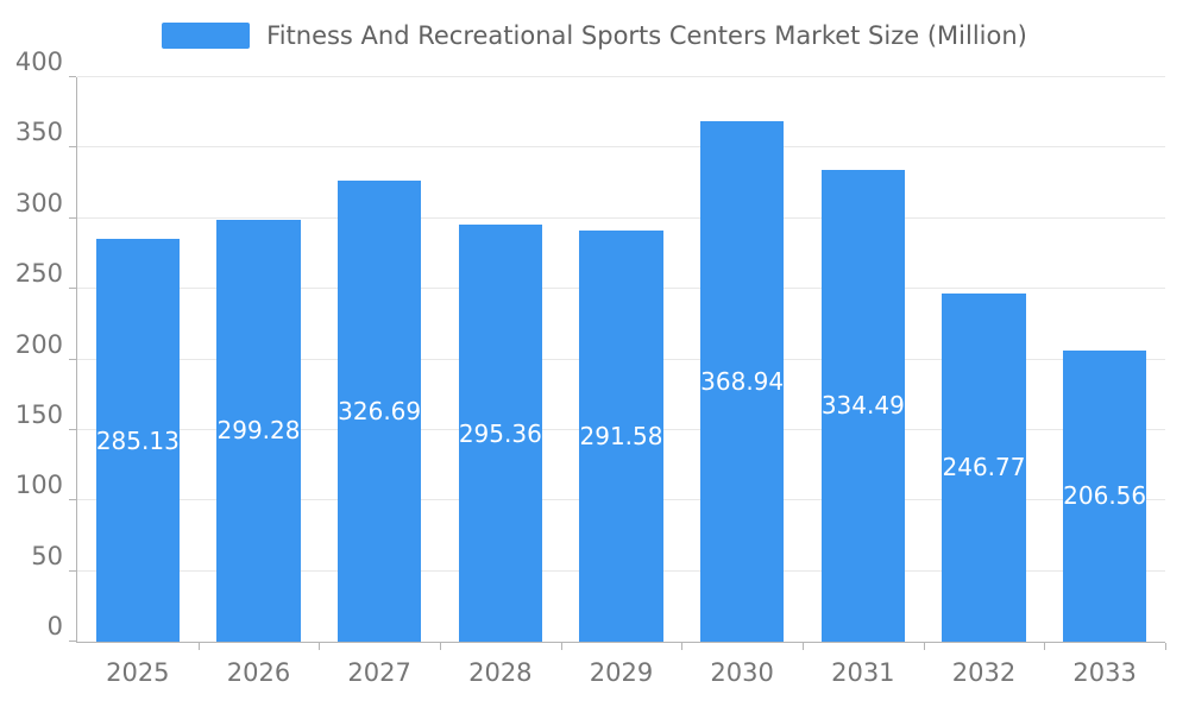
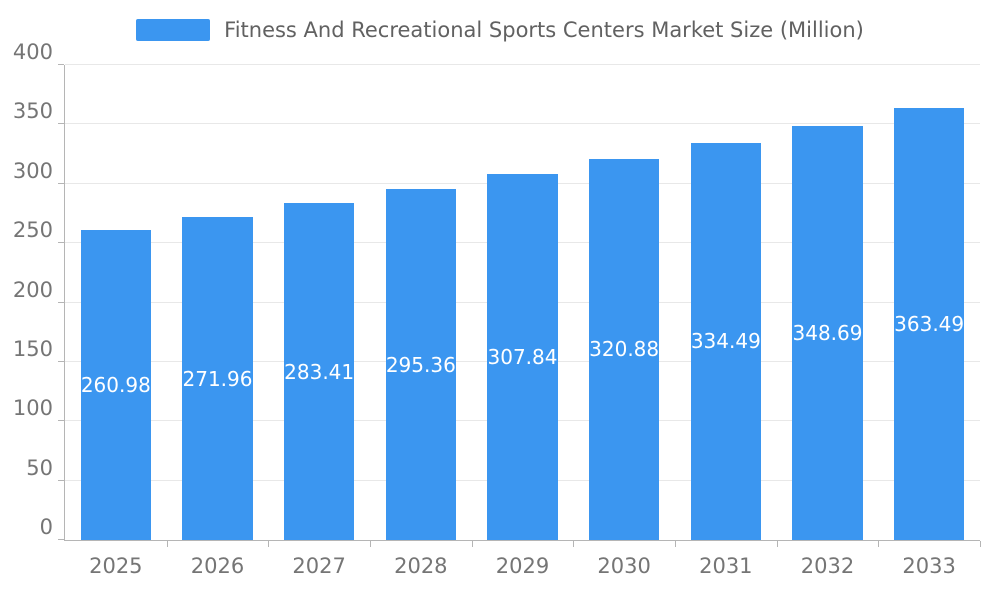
2025: 285.13 -> 260.98
2026: 299.28 -> 271.96
2027: 326.69 -> 283.41
2029: 291.58 -> 307.84
2030: 368.94 -> 320.88
2032: 246.77 -> 348.69
2033: 206.56 -> 363.49
